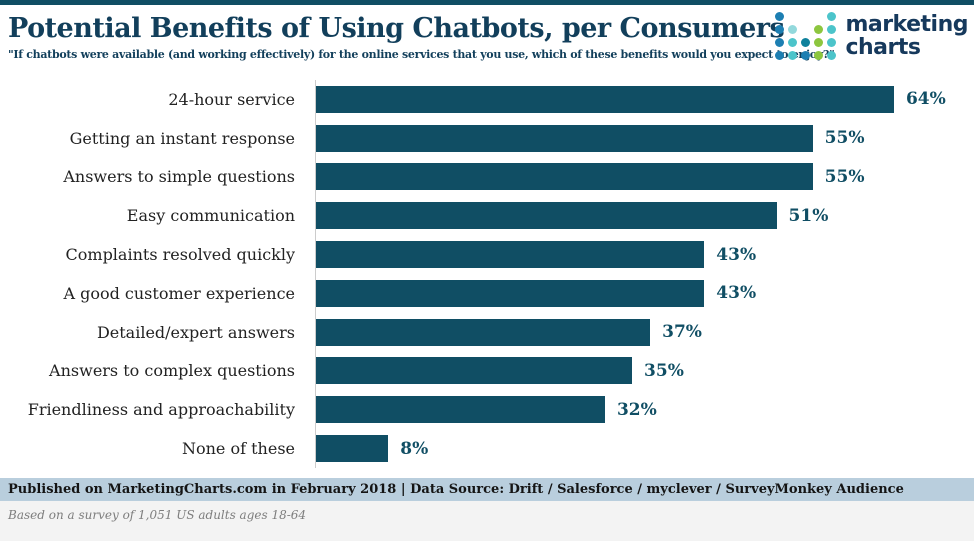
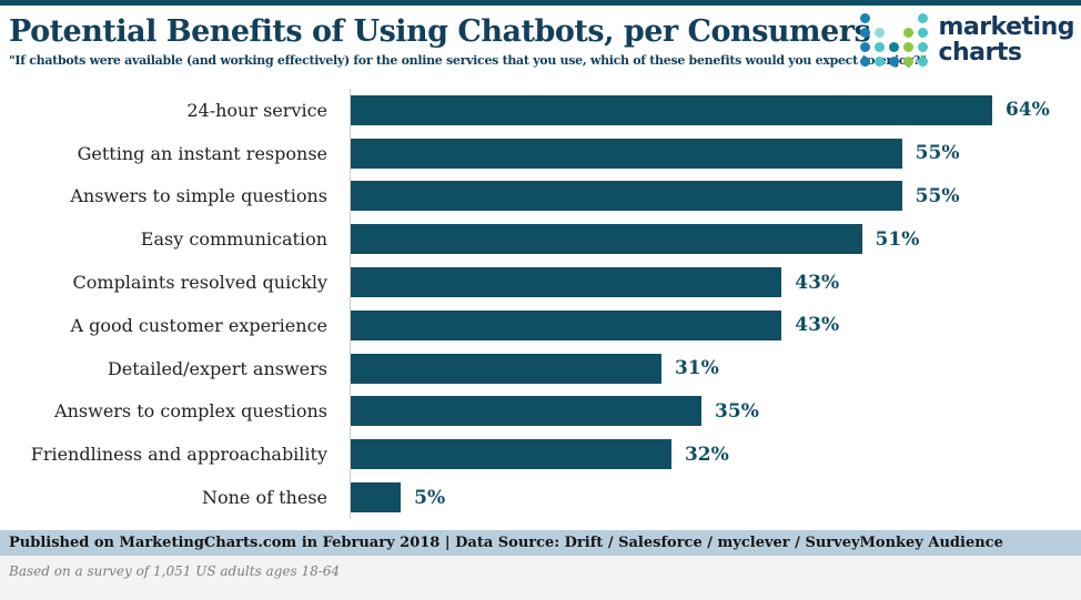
Detailed/expert answers: 37% -> 31%
None of these: 8% -> 5%
